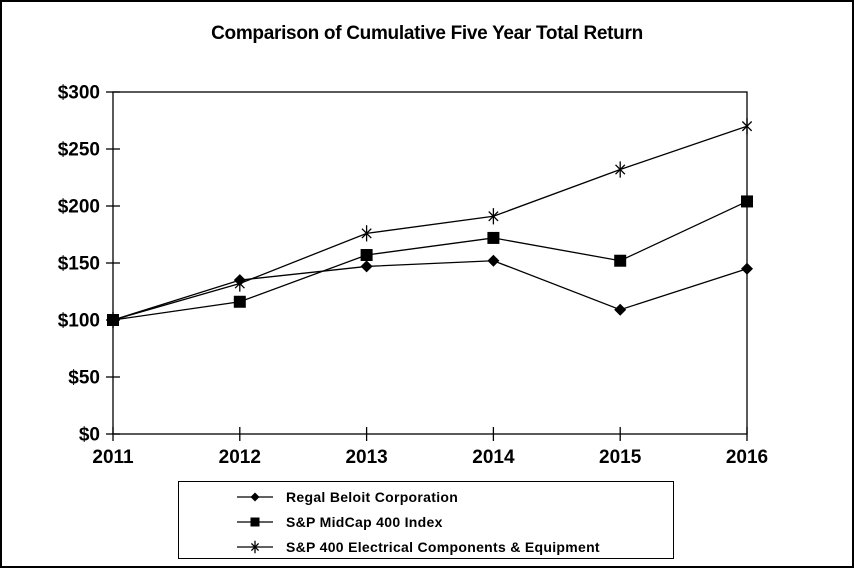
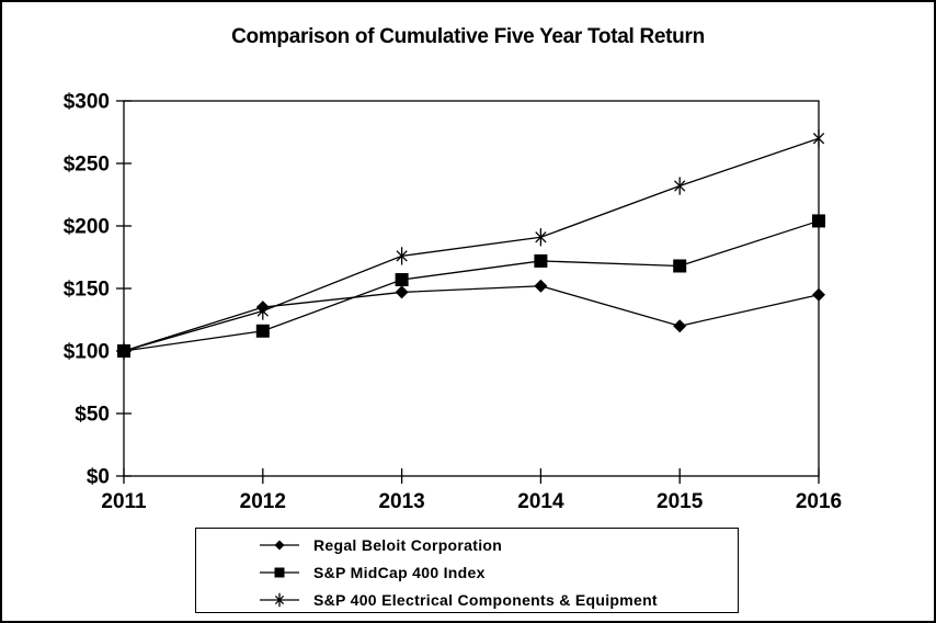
Regal Beloit Corporation/2015: $109 -> $120
S&P MidCap 400 Index/2015: $152 -> $168
